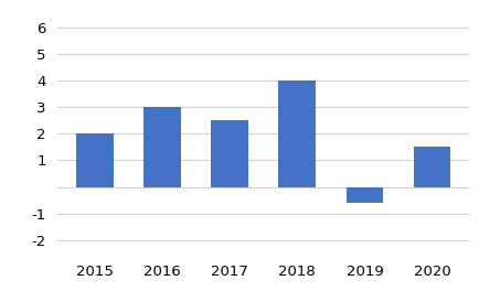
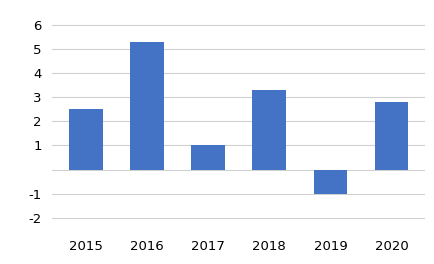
2015: 2.0 -> 2.5
2016: 3.0 -> 5.3
2017: 2.5 -> 1.0
2018: 4.0 -> 3.3
2019: -0.6 -> -1.0
2020: 1.5 -> 2.8
